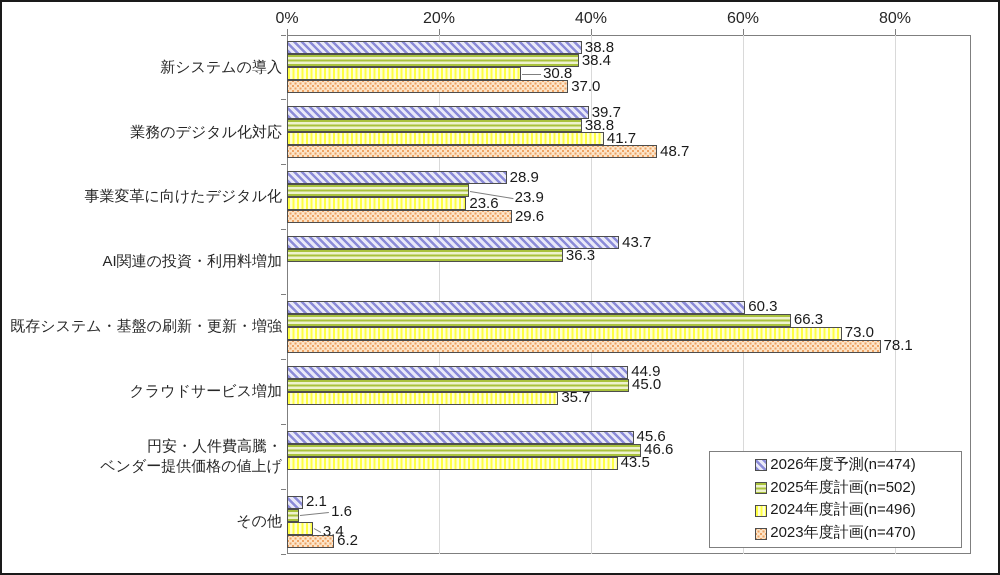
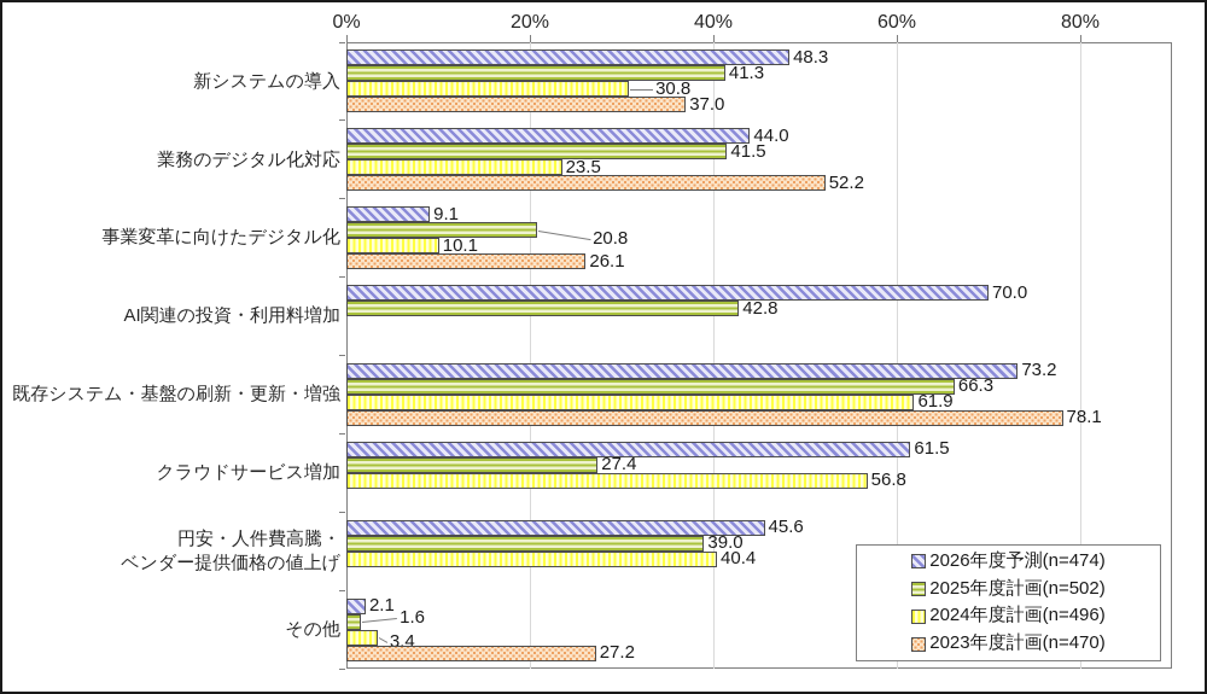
2026年度予測(n=474)/新システムの導入: 38.8 -> 48.3
2025年度計画(n=502)/新システムの導入: 38.4 -> 41.3
2026年度予測(n=474)/業務のデジタル化対応: 39.7 -> 44.0
2025年度計画(n=502)/業務のデジタル化対応: 38.8 -> 41.5
2024年度計画(n=496)/業務のデジタル化対応: 41.7 -> 23.5
2023年度計画(n=470)/業務のデジタル化対応: 48.7 -> 52.2
2026年度予測(n=474)/事業変革に向けたデジタル化: 28.9 -> 9.1
2025年度計画(n=502)/事業変革に向けたデジタル化: 23.9 -> 20.8
2024年度計画(n=496)/事業変革に向けたデジタル化: 23.6 -> 10.1
2023年度計画(n=470)/事業変革に向けたデジタル化: 29.6 -> 26.1
2026年度予測(n=474)/AI関連の投資・利用料増加: 43.7 -> 70.0
2025年度計画(n=502)/AI関連の投資・利用料増加: 36.3 -> 42.8
2026年度予測(n=474)/既存システム・基盤の刷新・更新・増強: 60.3 -> 73.2
2024年度計画(n=496)/既存システム・基盤の刷新・更新・増強: 73.0 -> 61.9
2026年度予測(n=474)/クラウドサービス増加: 44.9 -> 61.5
2025年度計画(n=502)/クラウドサービス増加: 45.0 -> 27.4
2024年度計画(n=496)/クラウドサービス増加: 35.7 -> 56.8
2025年度計画(n=502)/円安・人件費高騰・ ベンダー提供価格の値上げ: 46.6 -> 39.0
2024年度計画(n=496)/円安・人件費高騰・ ベンダー提供価格の値上げ: 43.5 -> 40.4
2023年度計画(n=470)/その他: 6.2 -> 27.2
